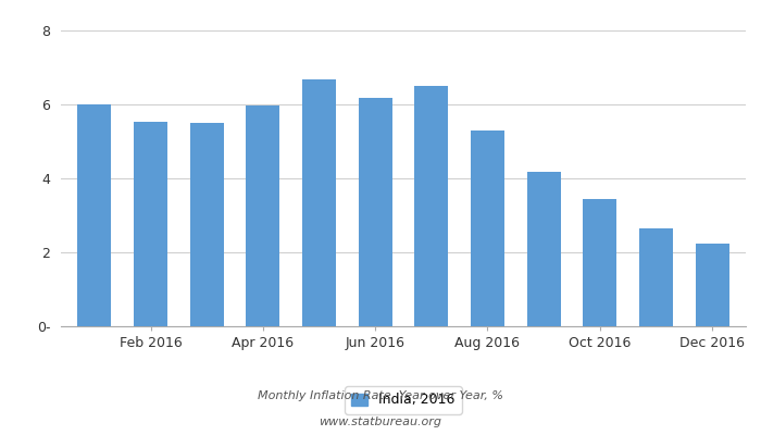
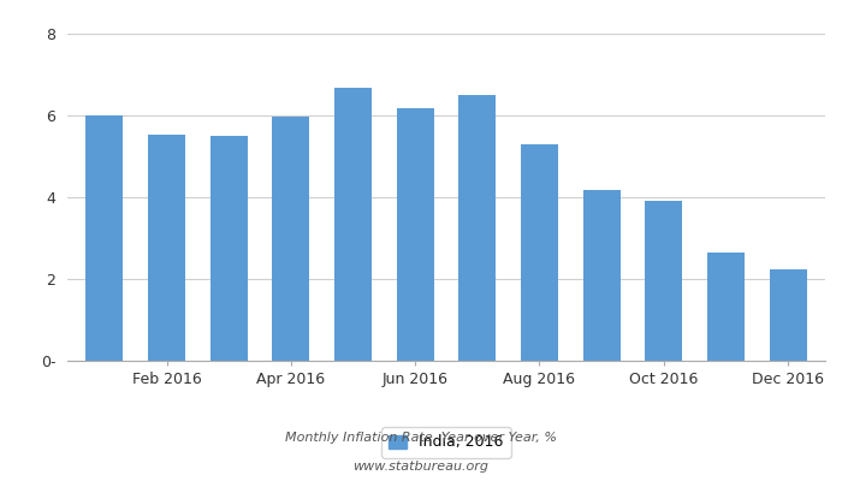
Oct 2016: 3.43 -> 3.90
